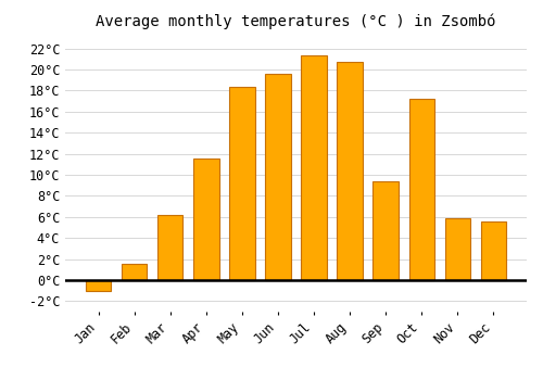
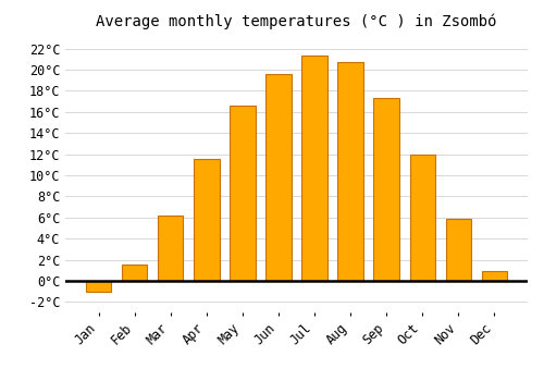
May: 18.4°C -> 16.6°C
Sep: 9.4°C -> 17.3°C
Oct: 17.2°C -> 12.0°C
Dec: 5.6°C -> 0.9°C
